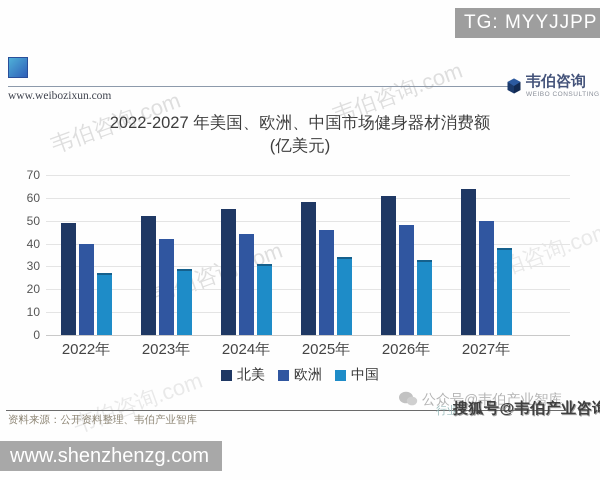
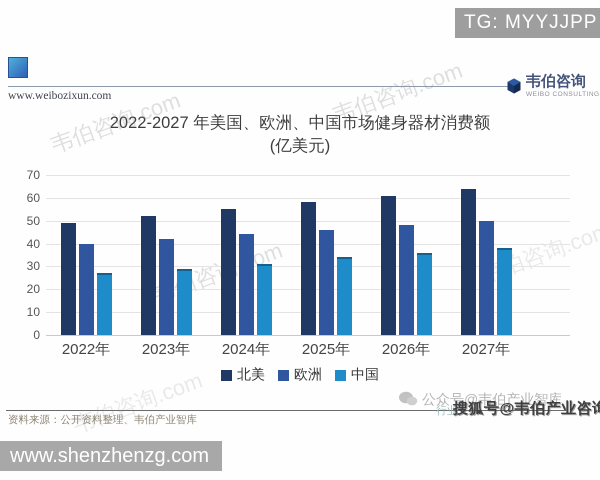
中国/2026年: 33 -> 36
